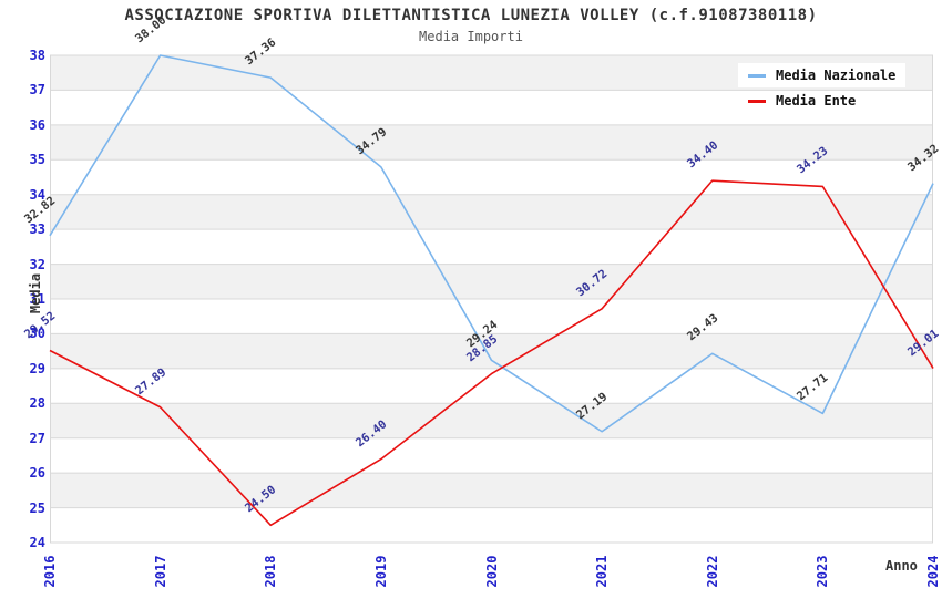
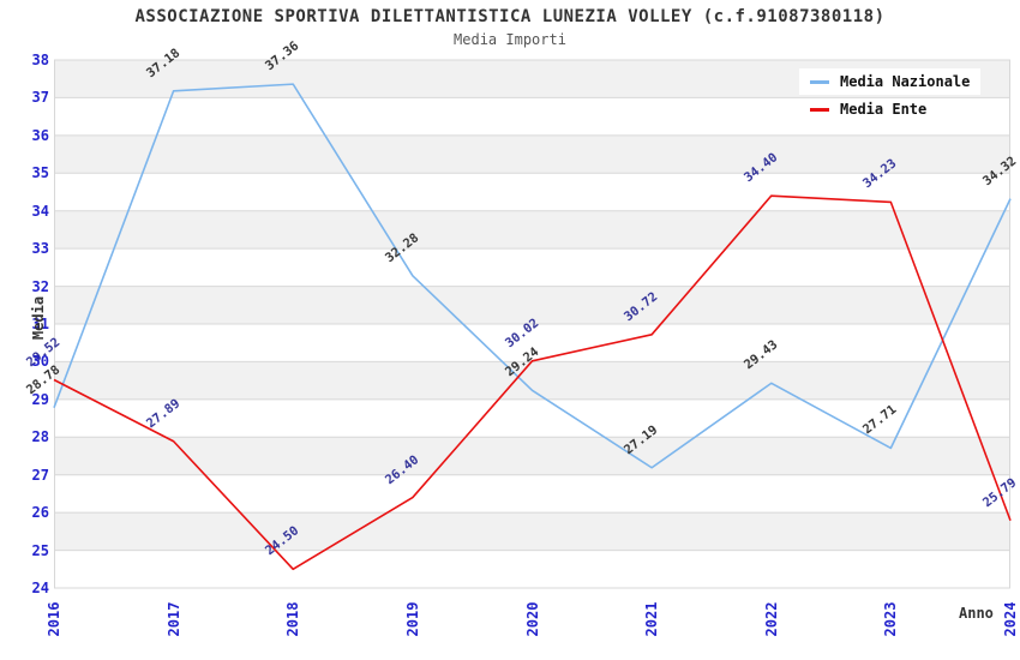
Media Nazionale/2016: 32.82 -> 28.78
Media Nazionale/2017: 38.00 -> 37.18
Media Nazionale/2019: 34.79 -> 32.28
Media Ente/2020: 28.85 -> 30.02
Media Ente/2024: 29.01 -> 25.79
